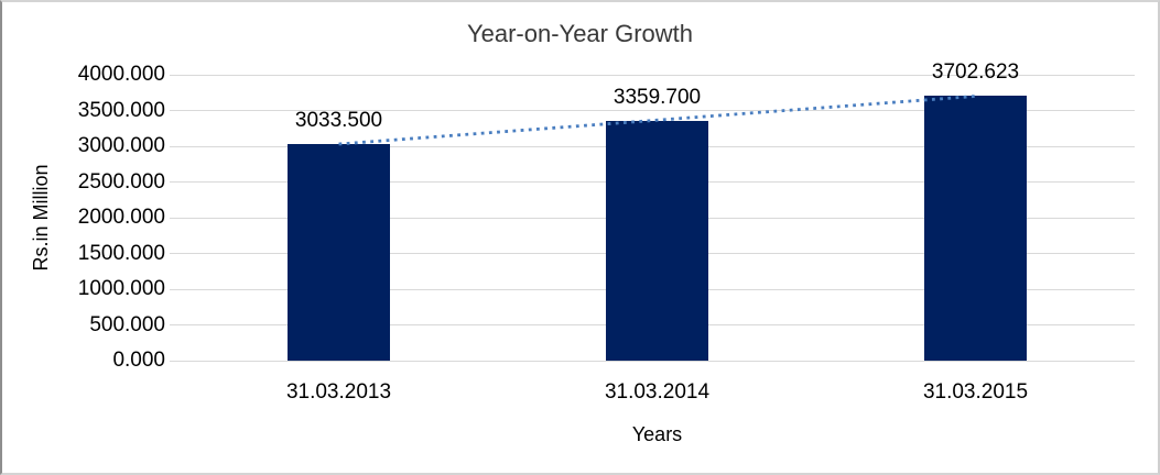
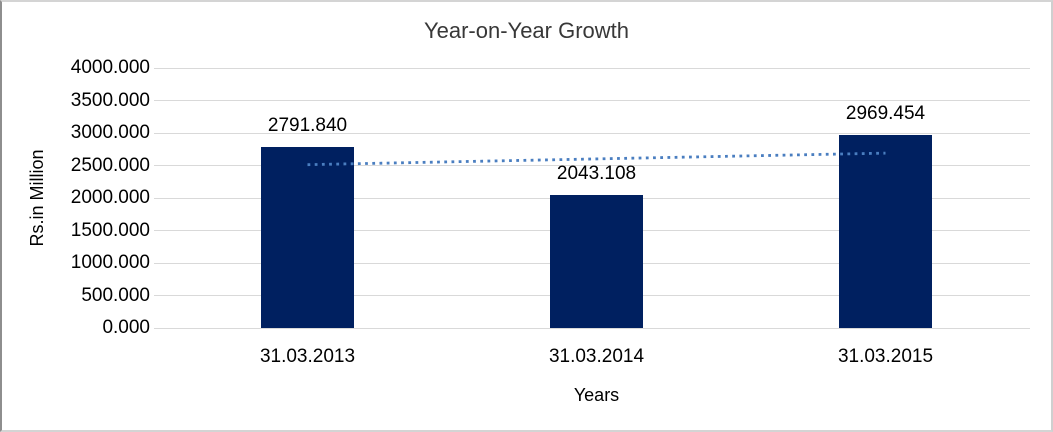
31.03.2013: 3033.500 -> 2791.840
31.03.2014: 3359.700 -> 2043.108
31.03.2015: 3702.623 -> 2969.454
